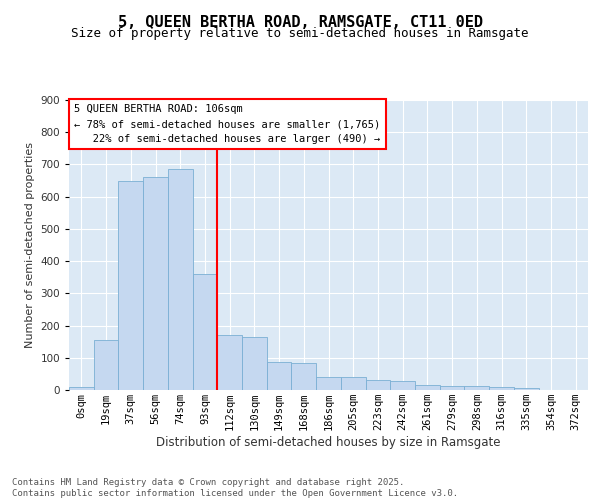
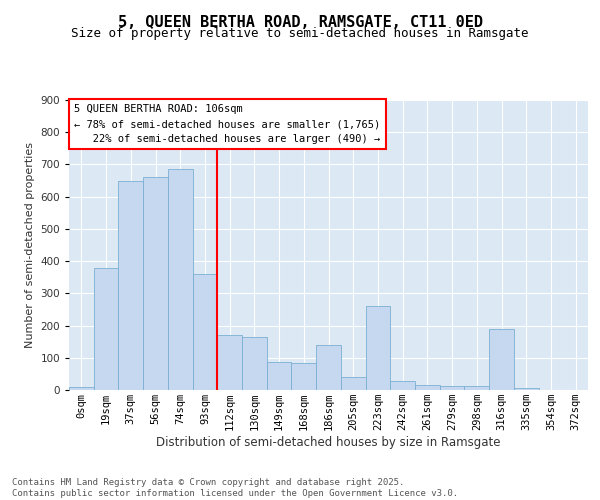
19sqm: 155 -> 380
186sqm: 40 -> 140
223sqm: 30 -> 260
316sqm: 10 -> 190
